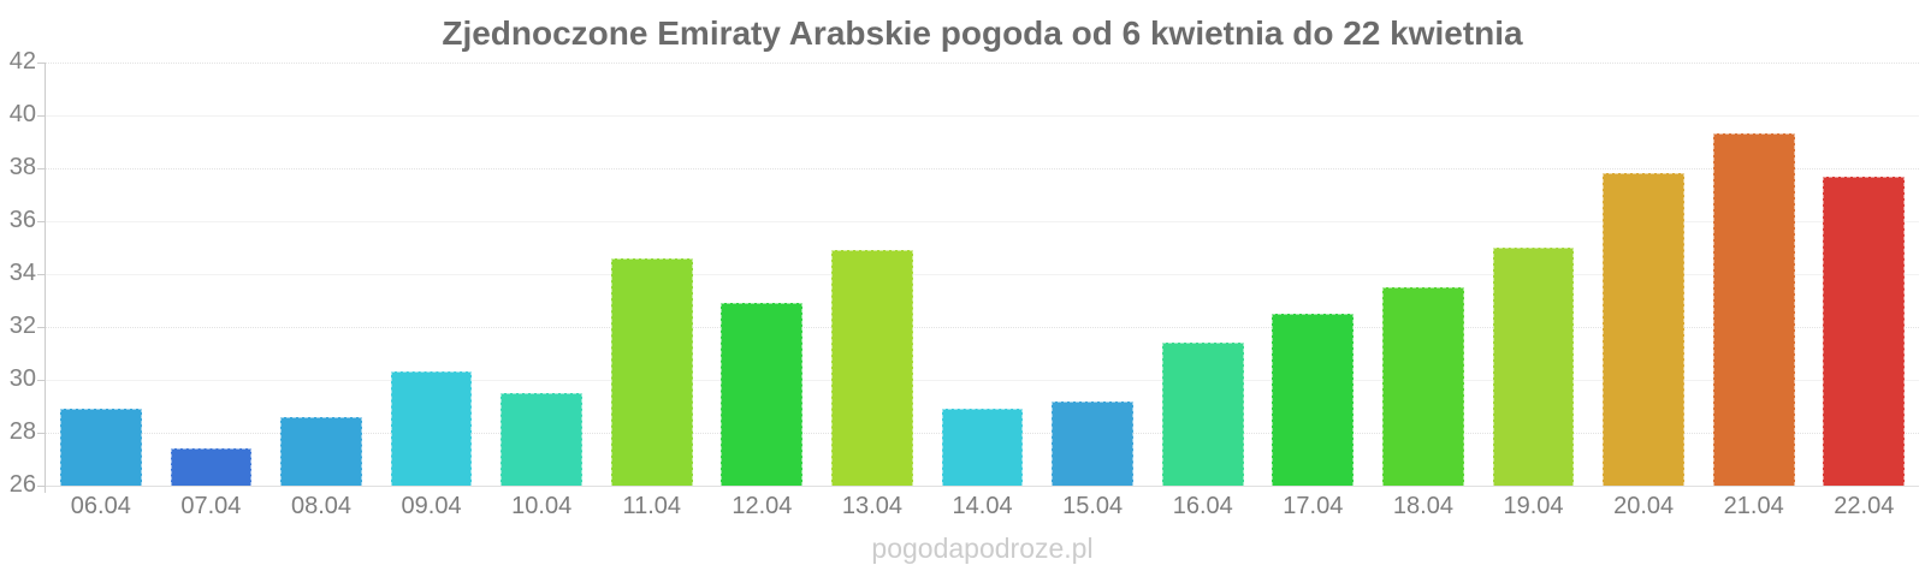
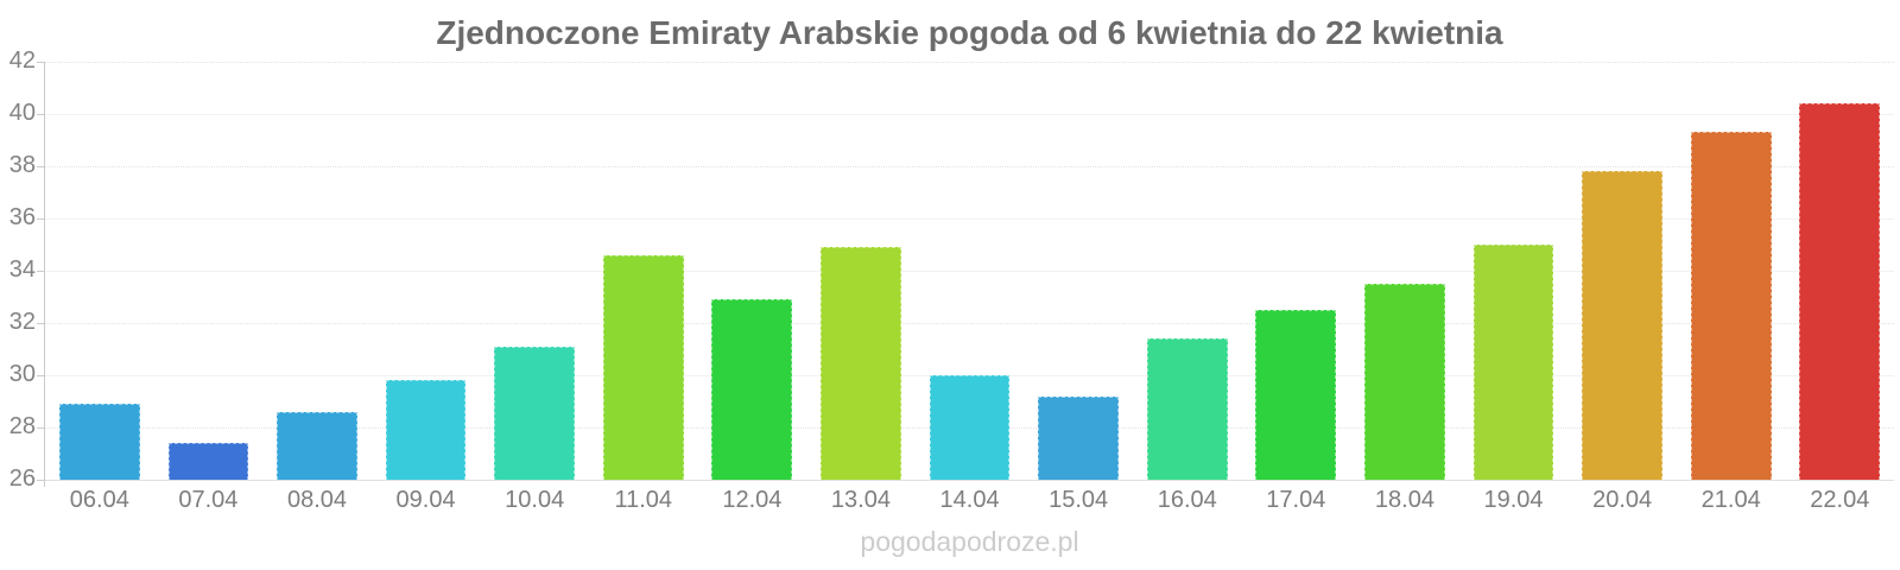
09.04: 30.3 -> 29.8
10.04: 29.5 -> 31.1
14.04: 28.9 -> 30.0
22.04: 37.7 -> 40.4
